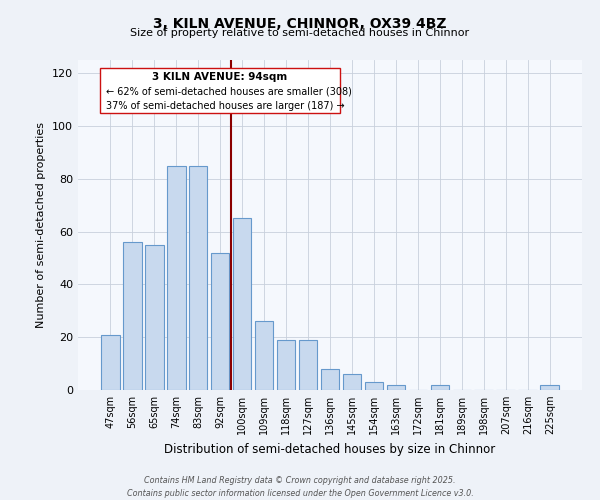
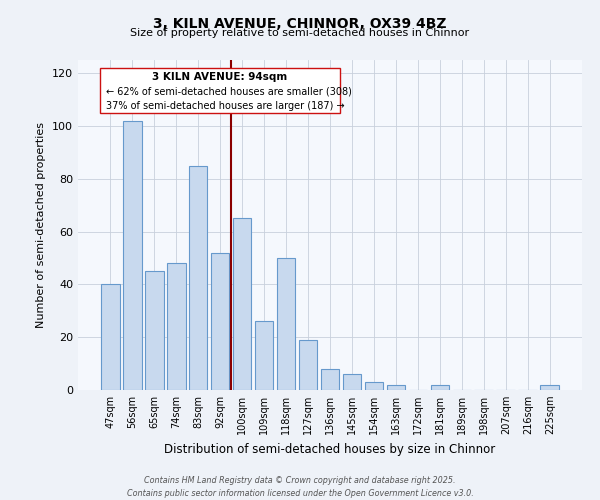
47sqm: 21 -> 40
56sqm: 56 -> 102
65sqm: 55 -> 45
74sqm: 85 -> 48
118sqm: 19 -> 50
